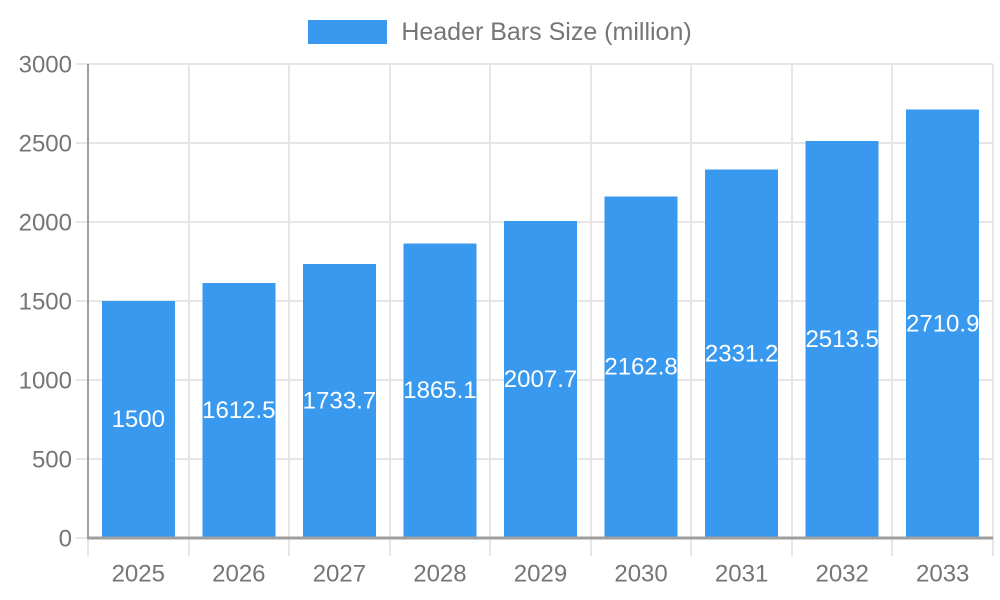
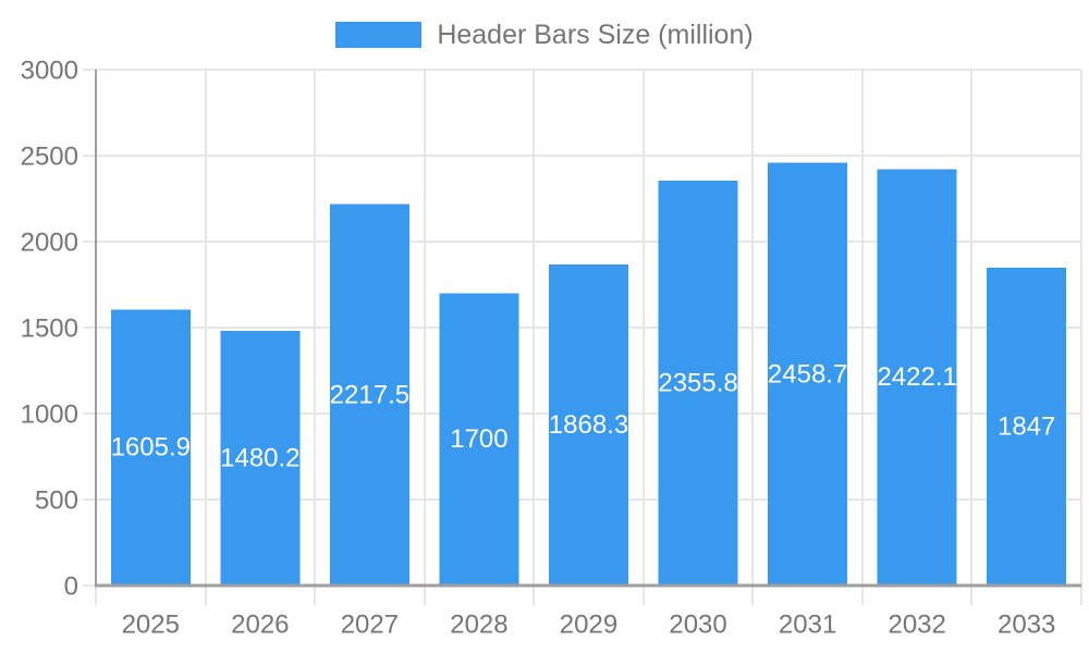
2025: 1500 -> 1605.9
2026: 1612.5 -> 1480.2
2027: 1733.7 -> 2217.5
2028: 1865.1 -> 1700
2029: 2007.7 -> 1868.3
2030: 2162.8 -> 2355.8
2031: 2331.2 -> 2458.7
2032: 2513.5 -> 2422.1
2033: 2710.9 -> 1847
